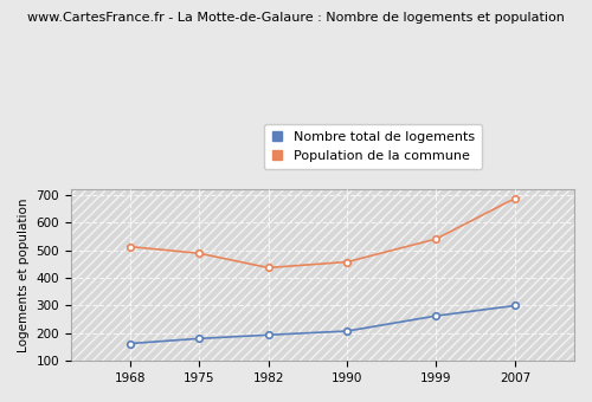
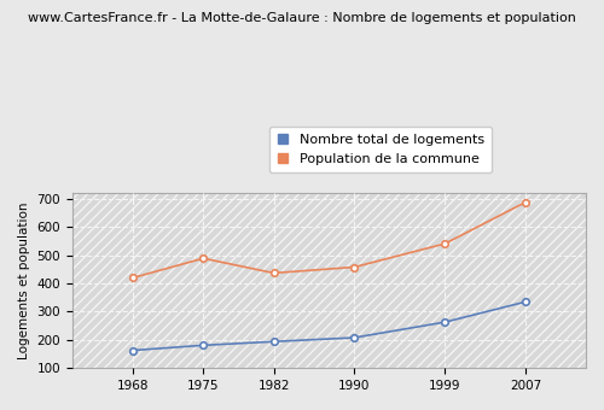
Population de la commune/1968: 513 -> 420
Nombre total de logements/2007: 300 -> 335
